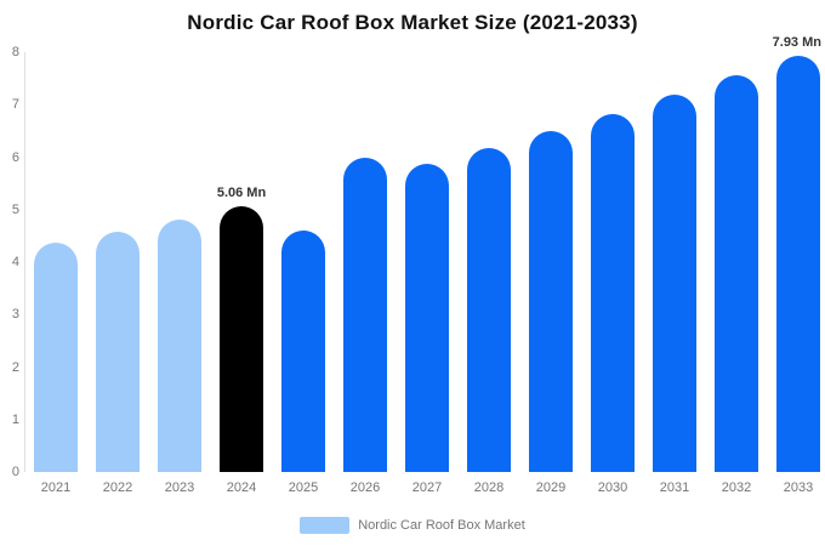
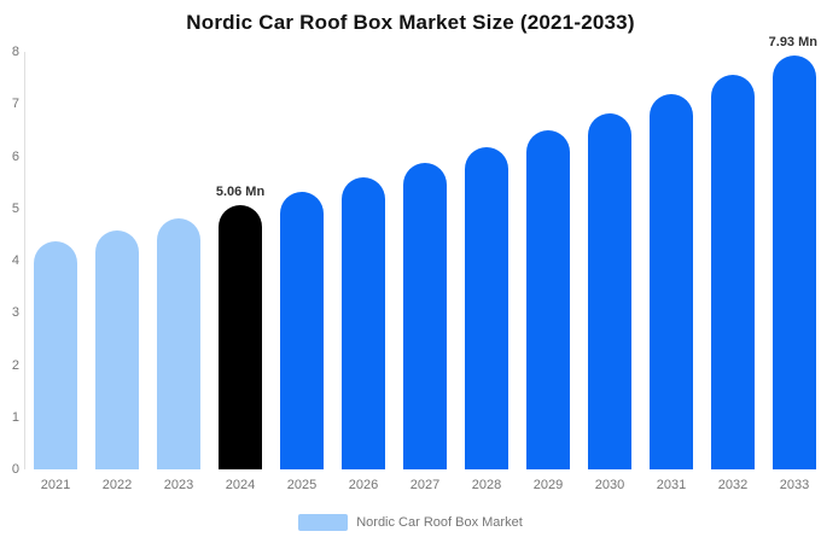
2025: 4.6 -> 5.3
2026: 6.0 -> 5.6
